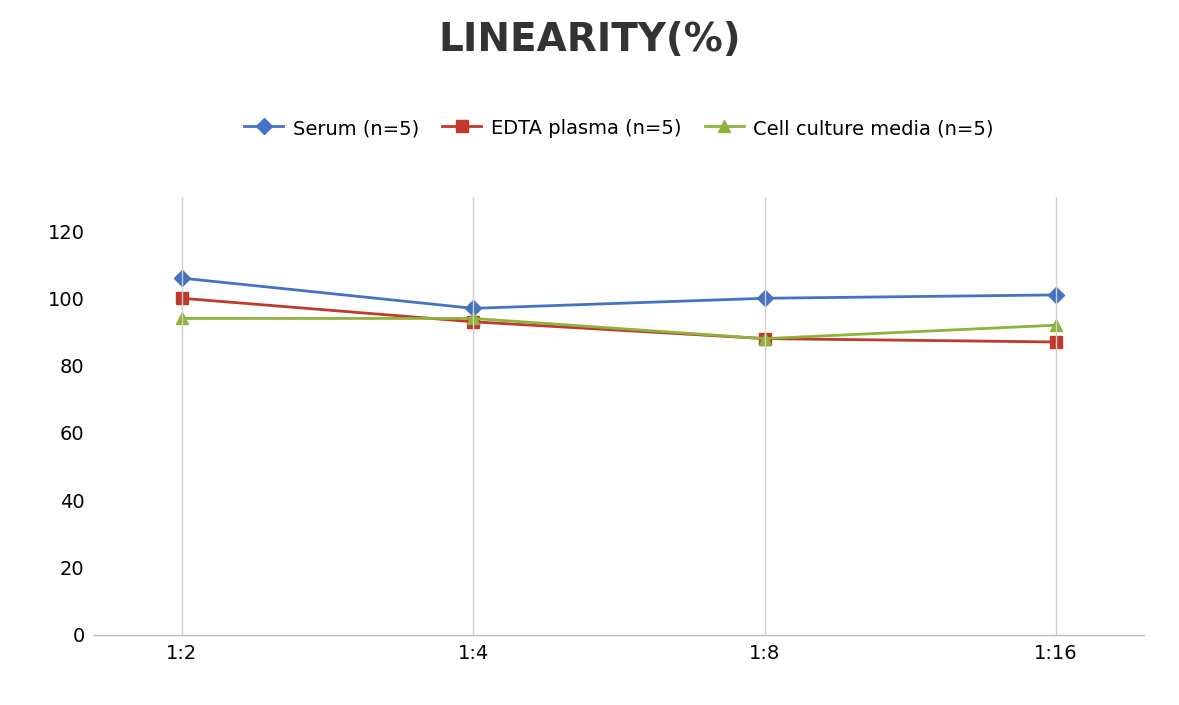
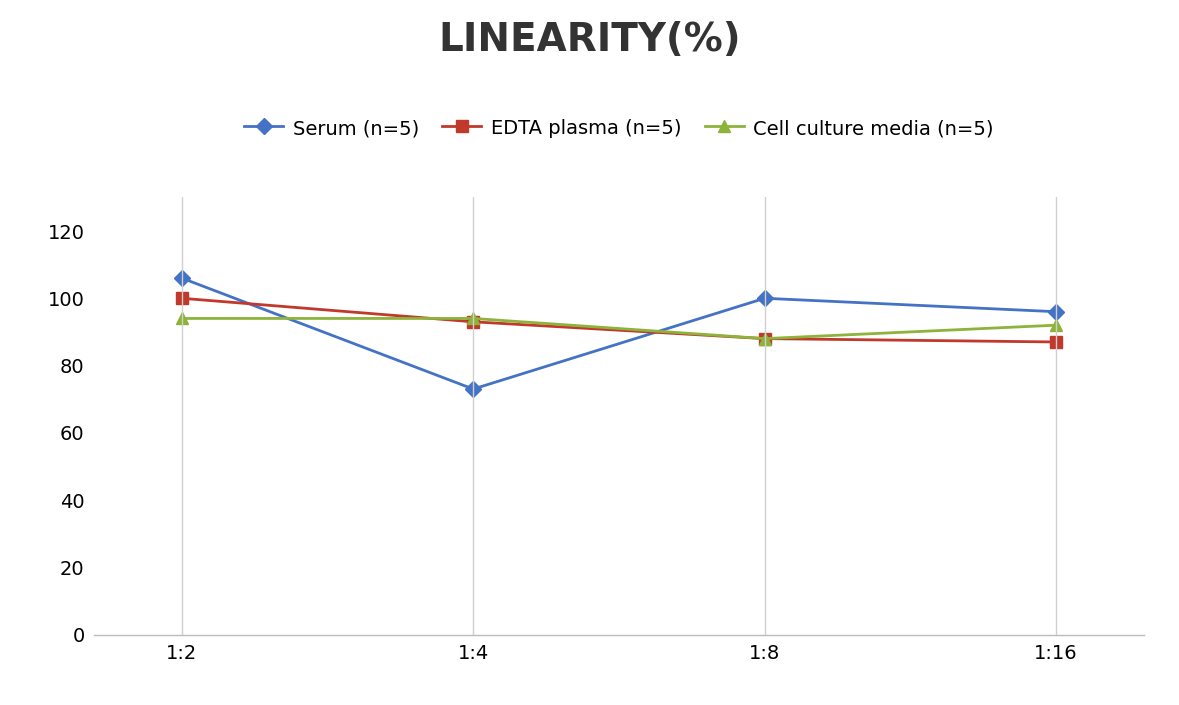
Serum (n=5)/1:4: 97 -> 73
Serum (n=5)/1:16: 101 -> 96
